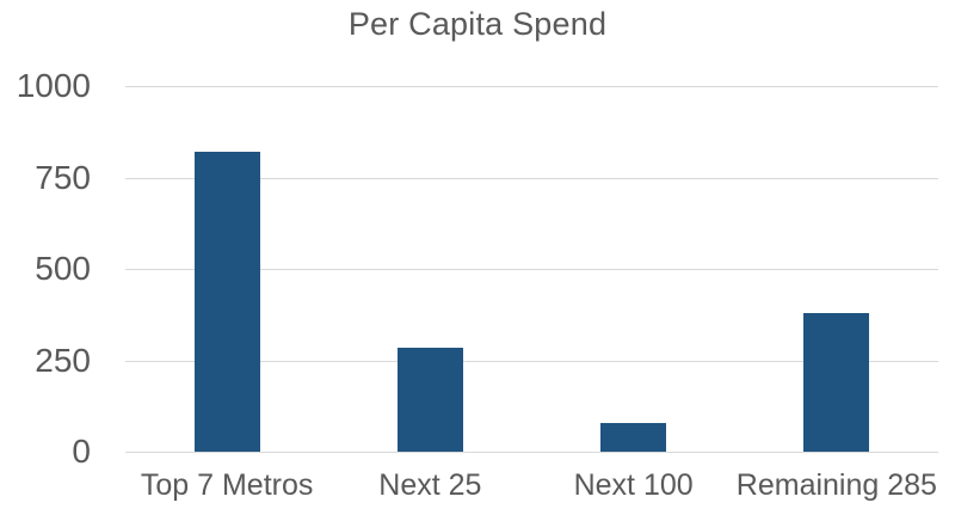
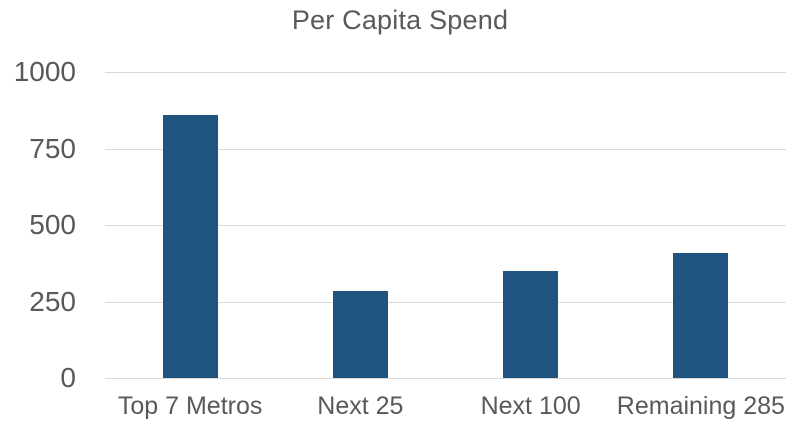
Top 7 Metros: 820 -> 860
Next 100: 80 -> 350
Remaining 285: 380 -> 410
